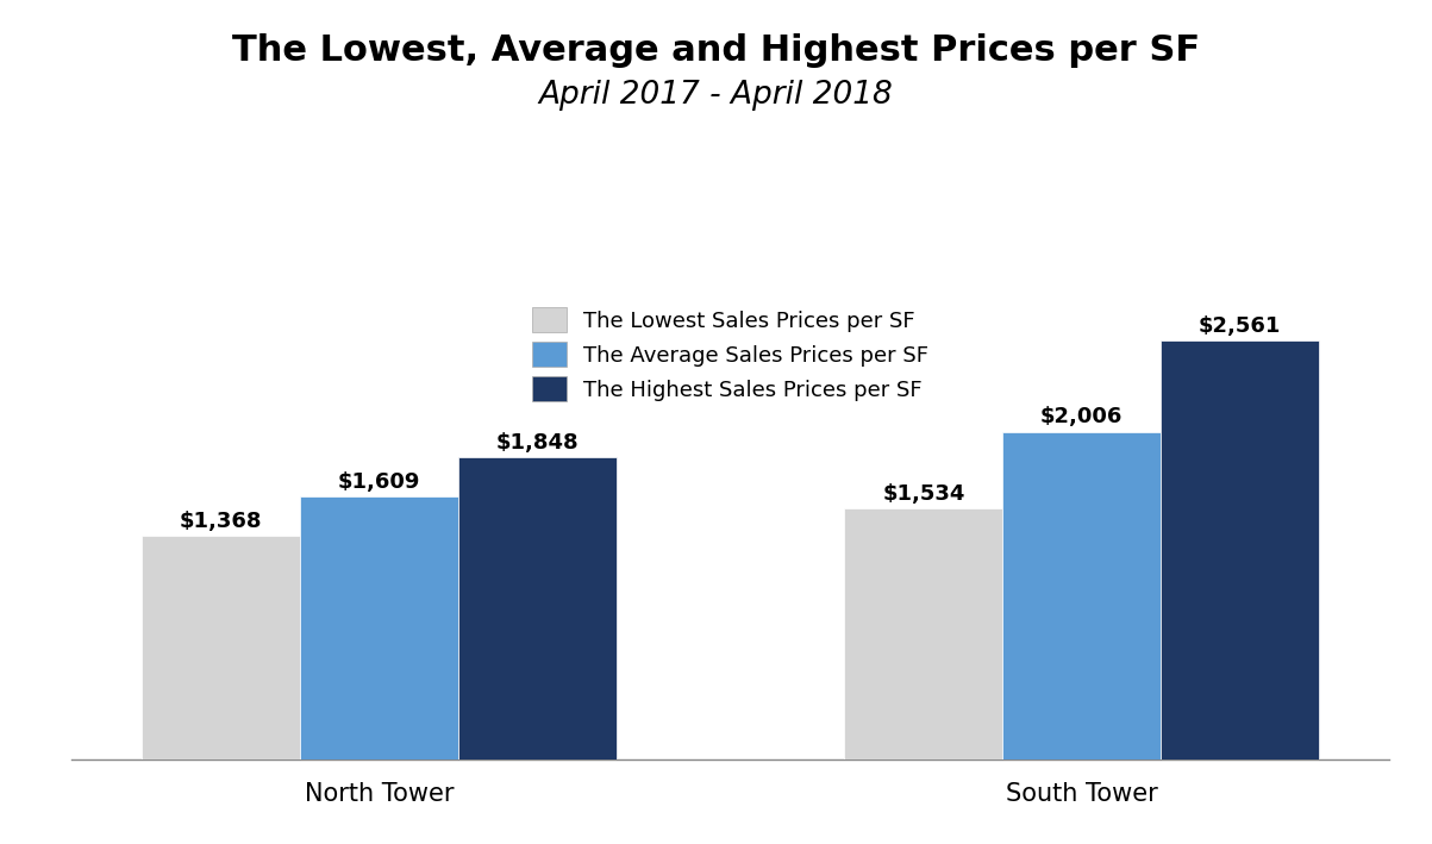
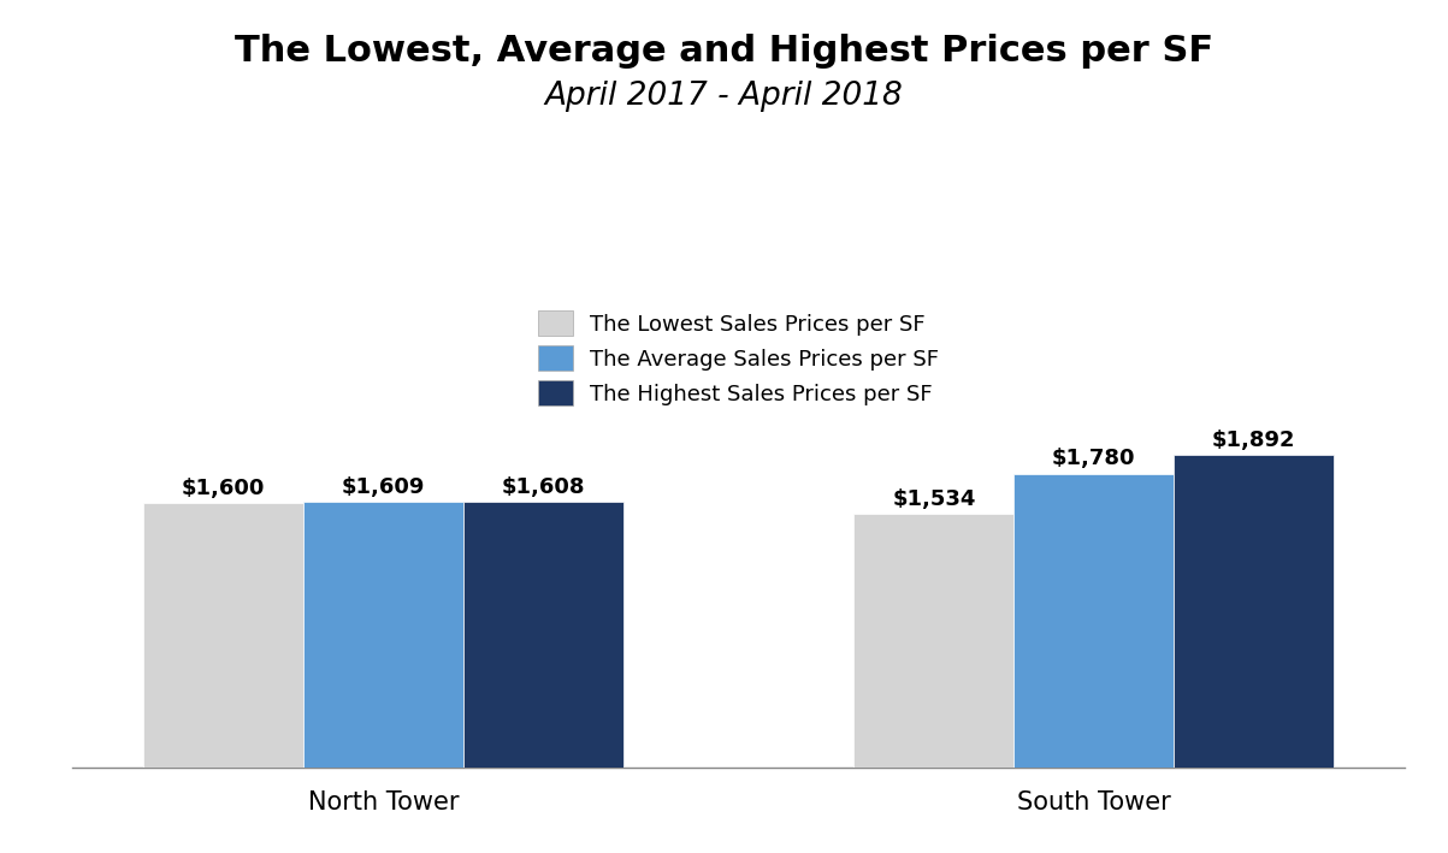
The Lowest Sales Prices per SF/North Tower: $1,368 -> $1,600
The Highest Sales Prices per SF/North Tower: $1,848 -> $1,608
The Average Sales Prices per SF/South Tower: $2,006 -> $1,780
The Highest Sales Prices per SF/South Tower: $2,561 -> $1,892
